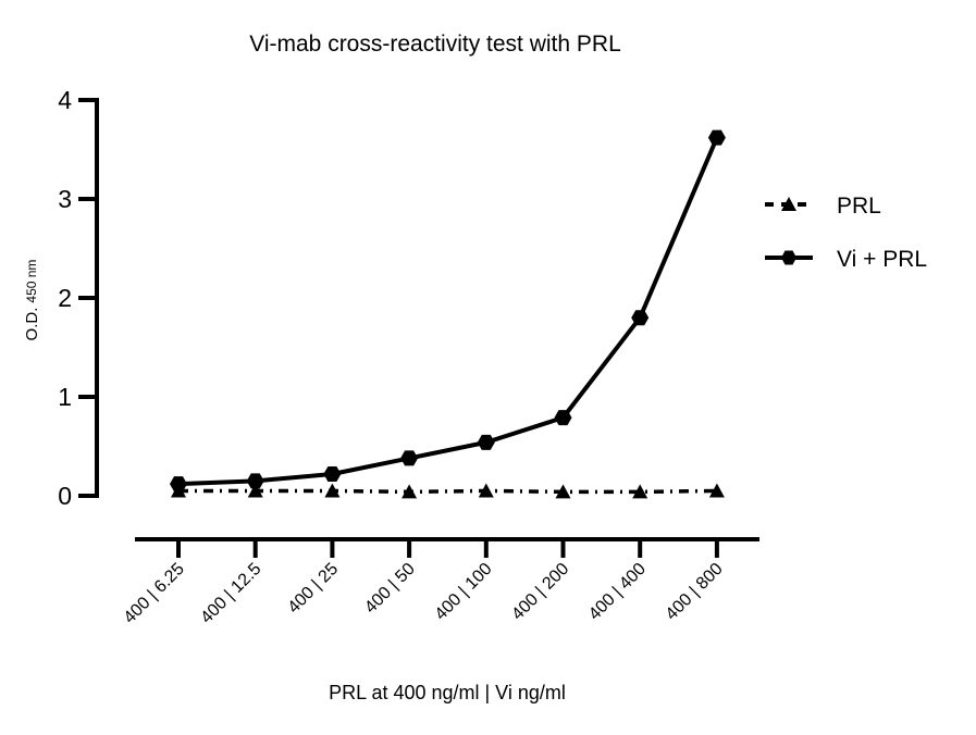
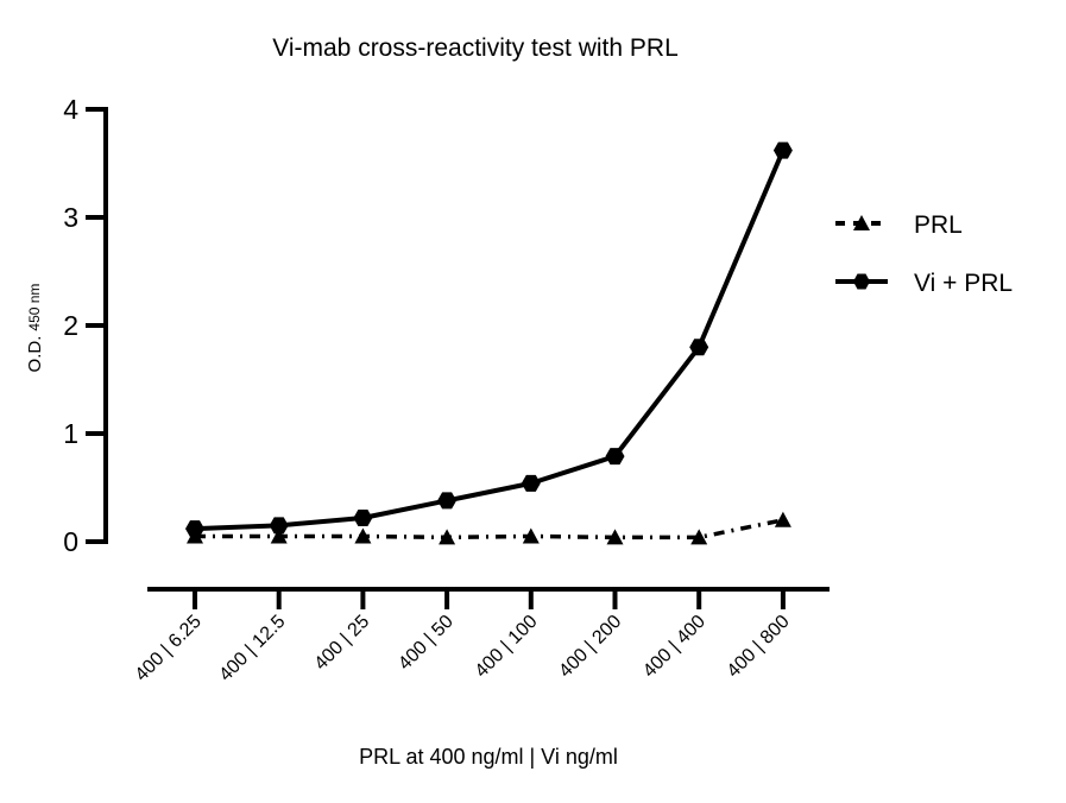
PRL/400 | 800: 0.1 -> 0.2
